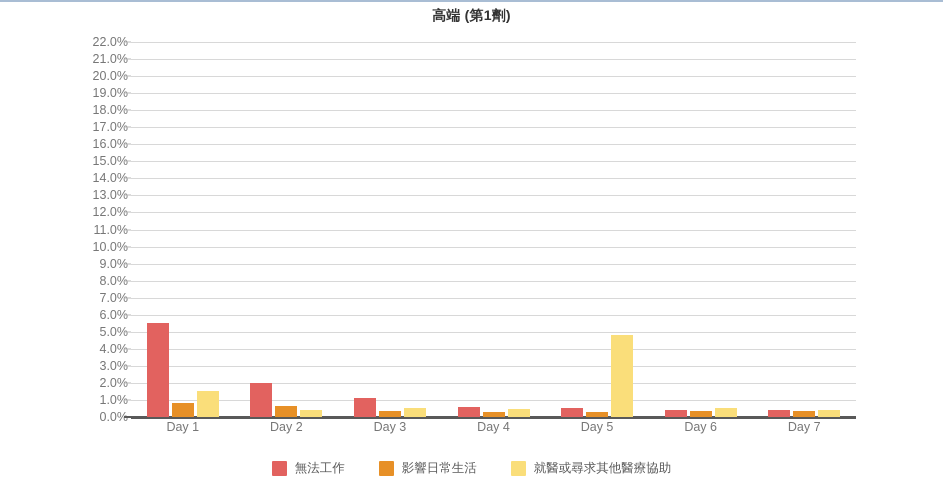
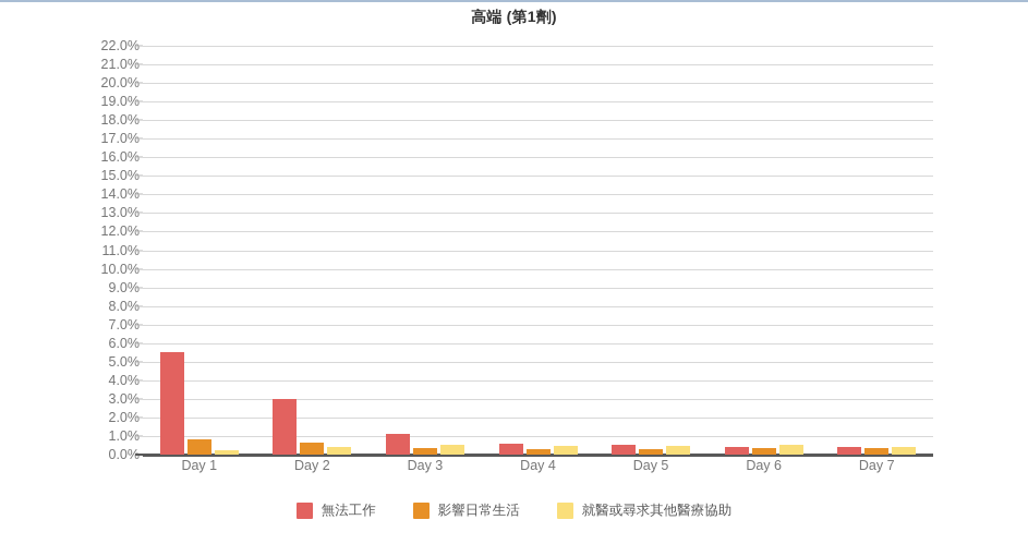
就醫或尋求其他醫療協助/Day 1: 1.5% -> 0.2%
無法工作/Day 2: 2.0% -> 3.0%
就醫或尋求其他醫療協助/Day 5: 4.8% -> 0.5%
